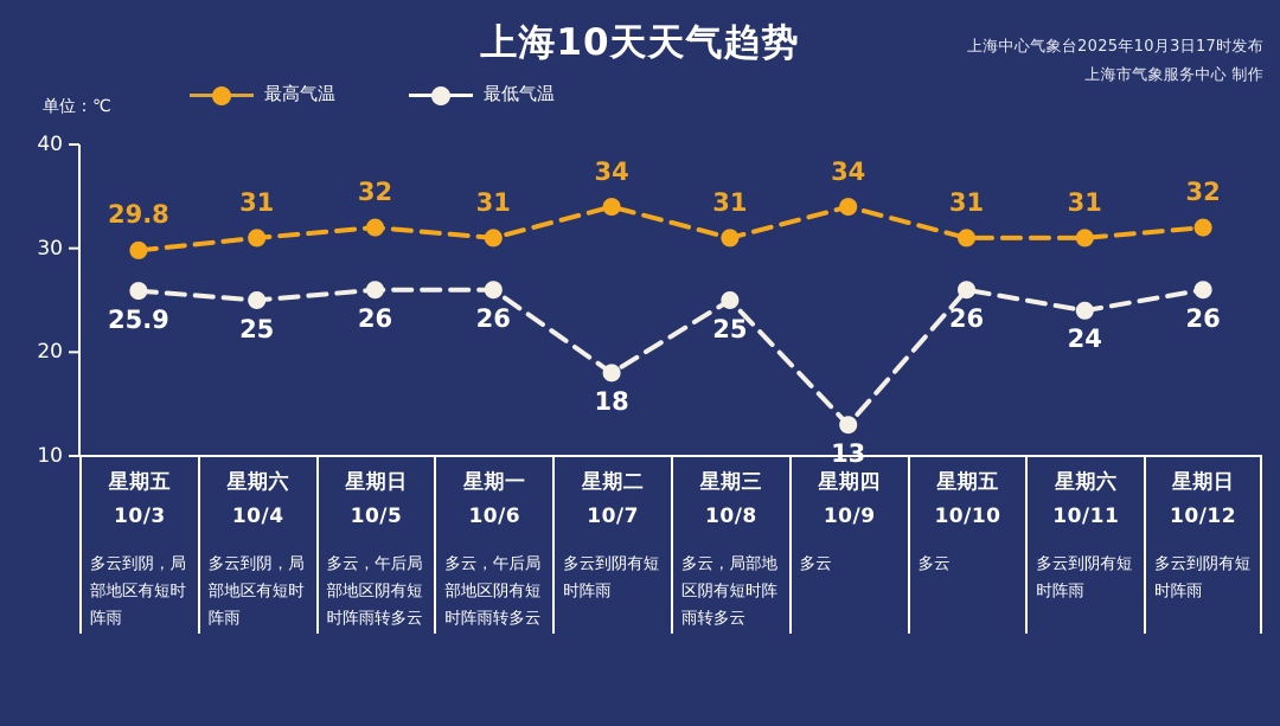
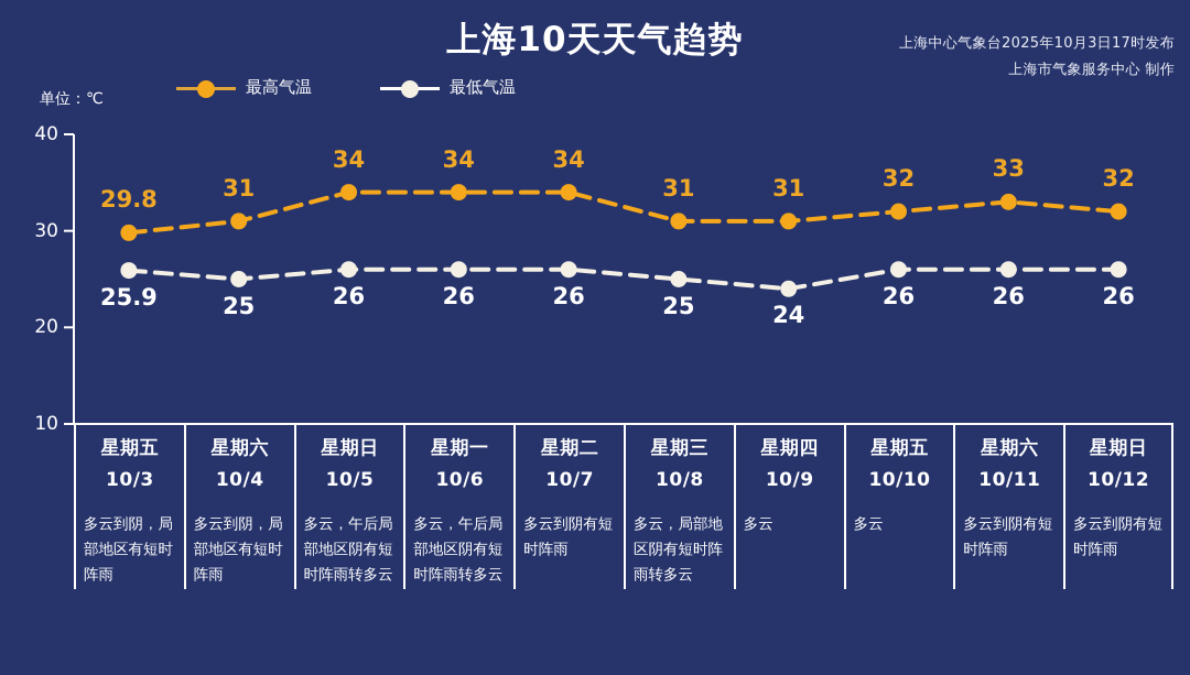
最高气温/10/5: 32 -> 34
最高气温/10/6: 31 -> 34
最低气温/10/7: 18 -> 26
最高气温/10/9: 34 -> 31
最低气温/10/9: 13 -> 24
最高气温/10/10: 31 -> 32
最高气温/10/11: 31 -> 33
最低气温/10/11: 24 -> 26
